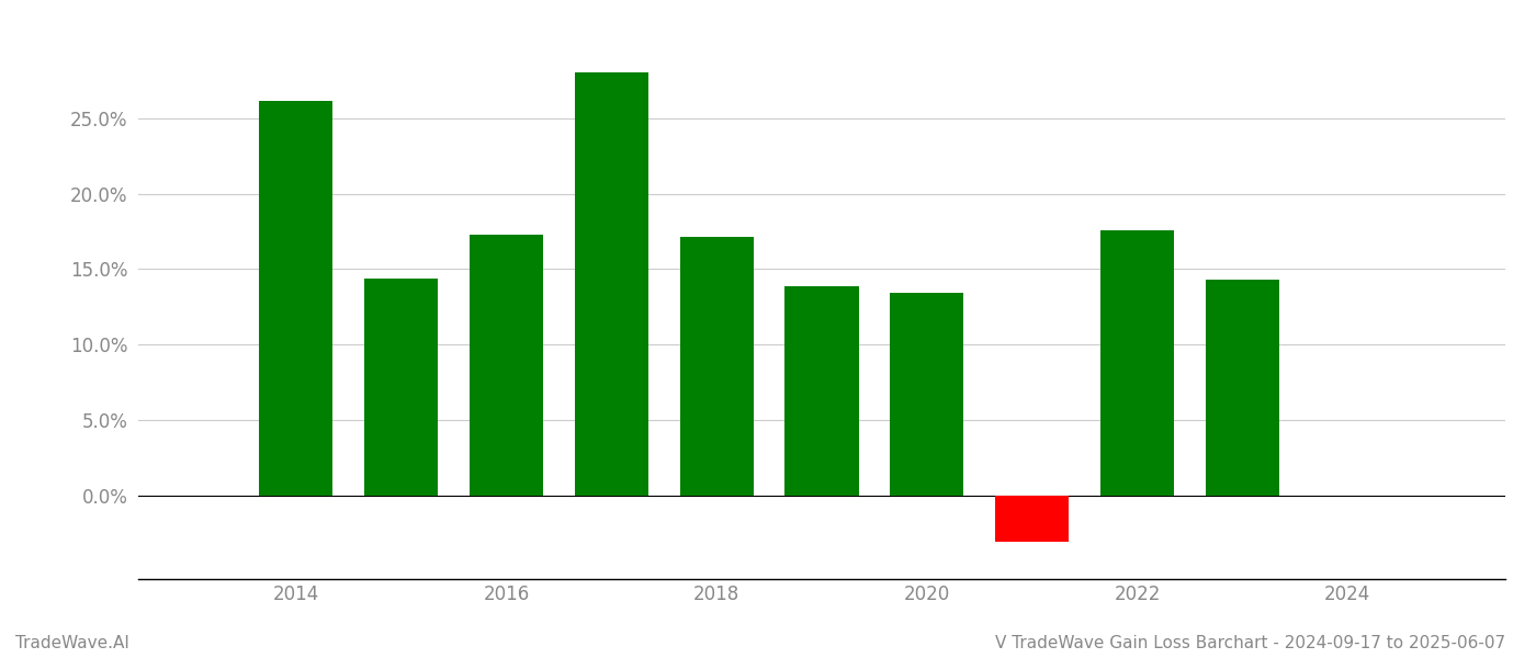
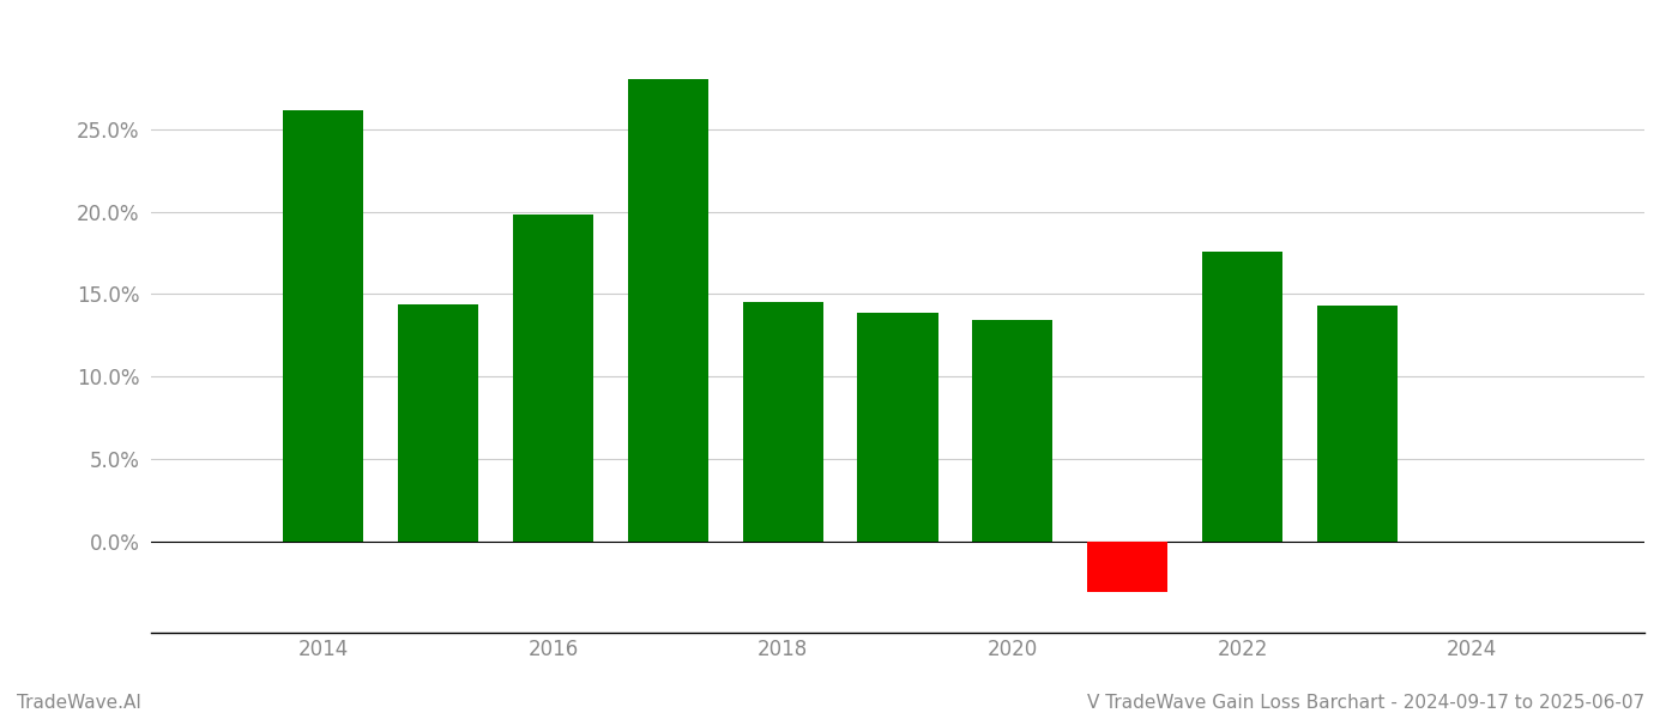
2016: 17.3% -> 19.8%
2018: 17.1% -> 14.5%
